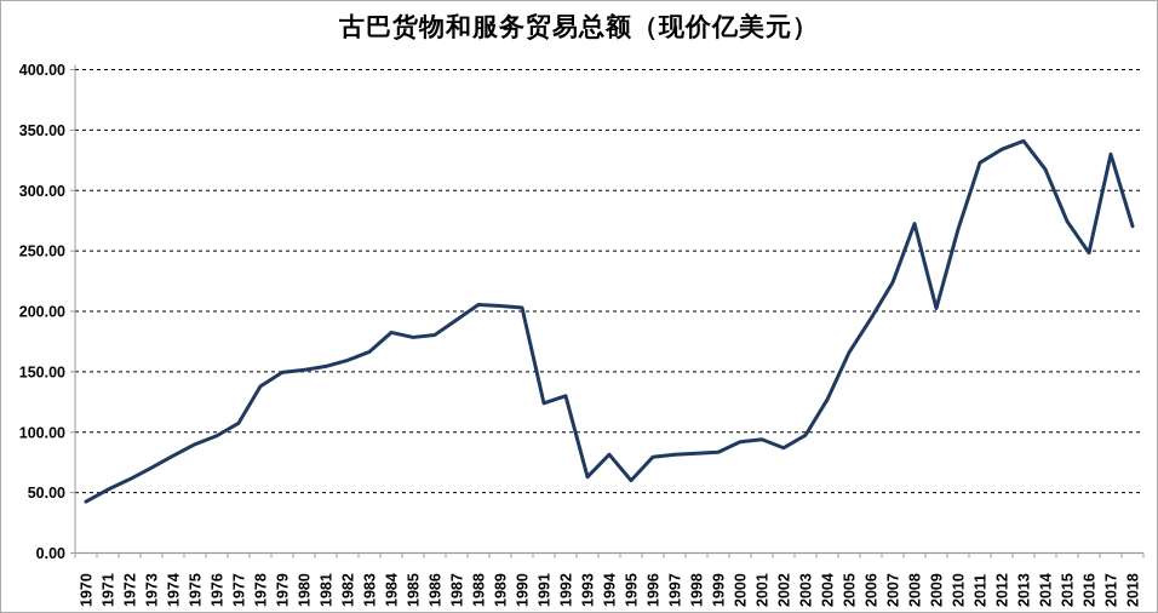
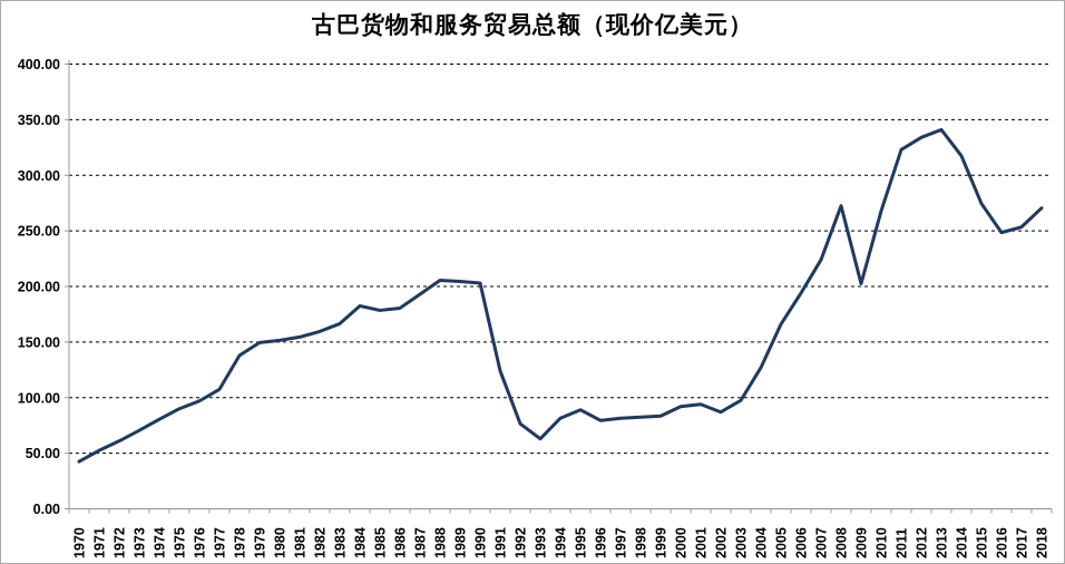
1992: 130 -> 80
1995: 60 -> 90
2017: 330 -> 250
